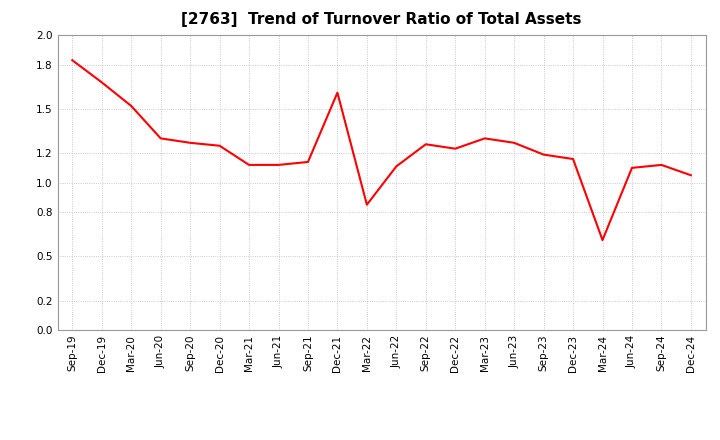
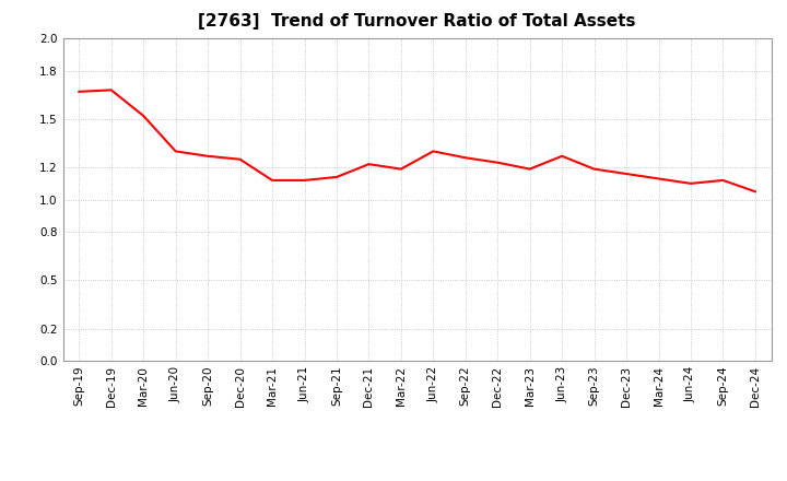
Sep-19: 1.83 -> 1.67
Dec-21: 1.61 -> 1.22
Mar-22: 0.85 -> 1.19
Jun-22: 1.11 -> 1.30
Mar-23: 1.30 -> 1.19
Mar-24: 0.61 -> 1.13
